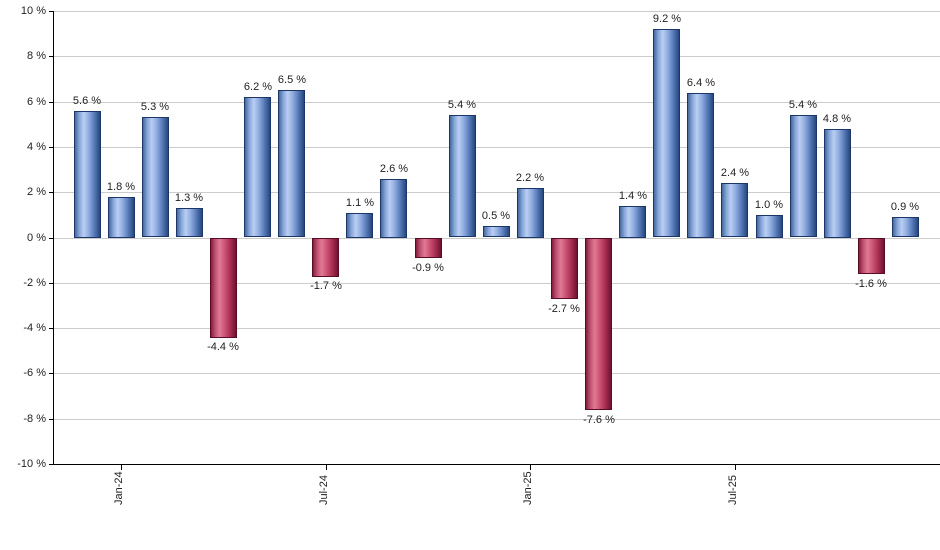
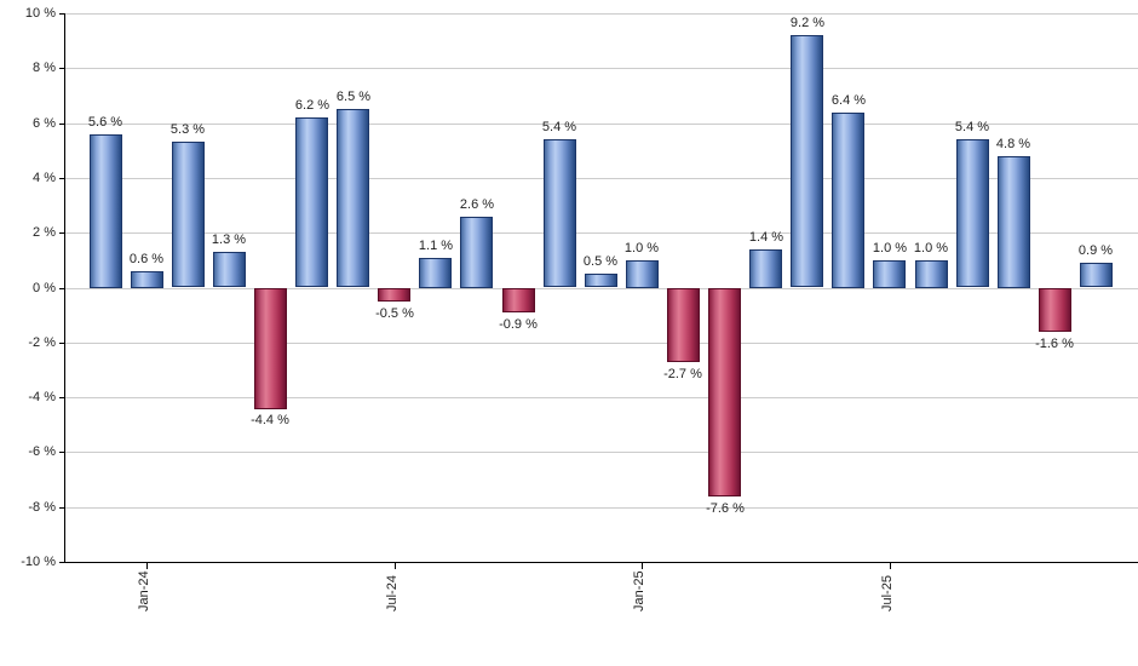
Jan-24: 1.8 -> 0.6
Jul-24: -1.7 -> -0.5
Jan-25: 2.2 -> 1.0
Jul-25: 2.4 -> 1.0
